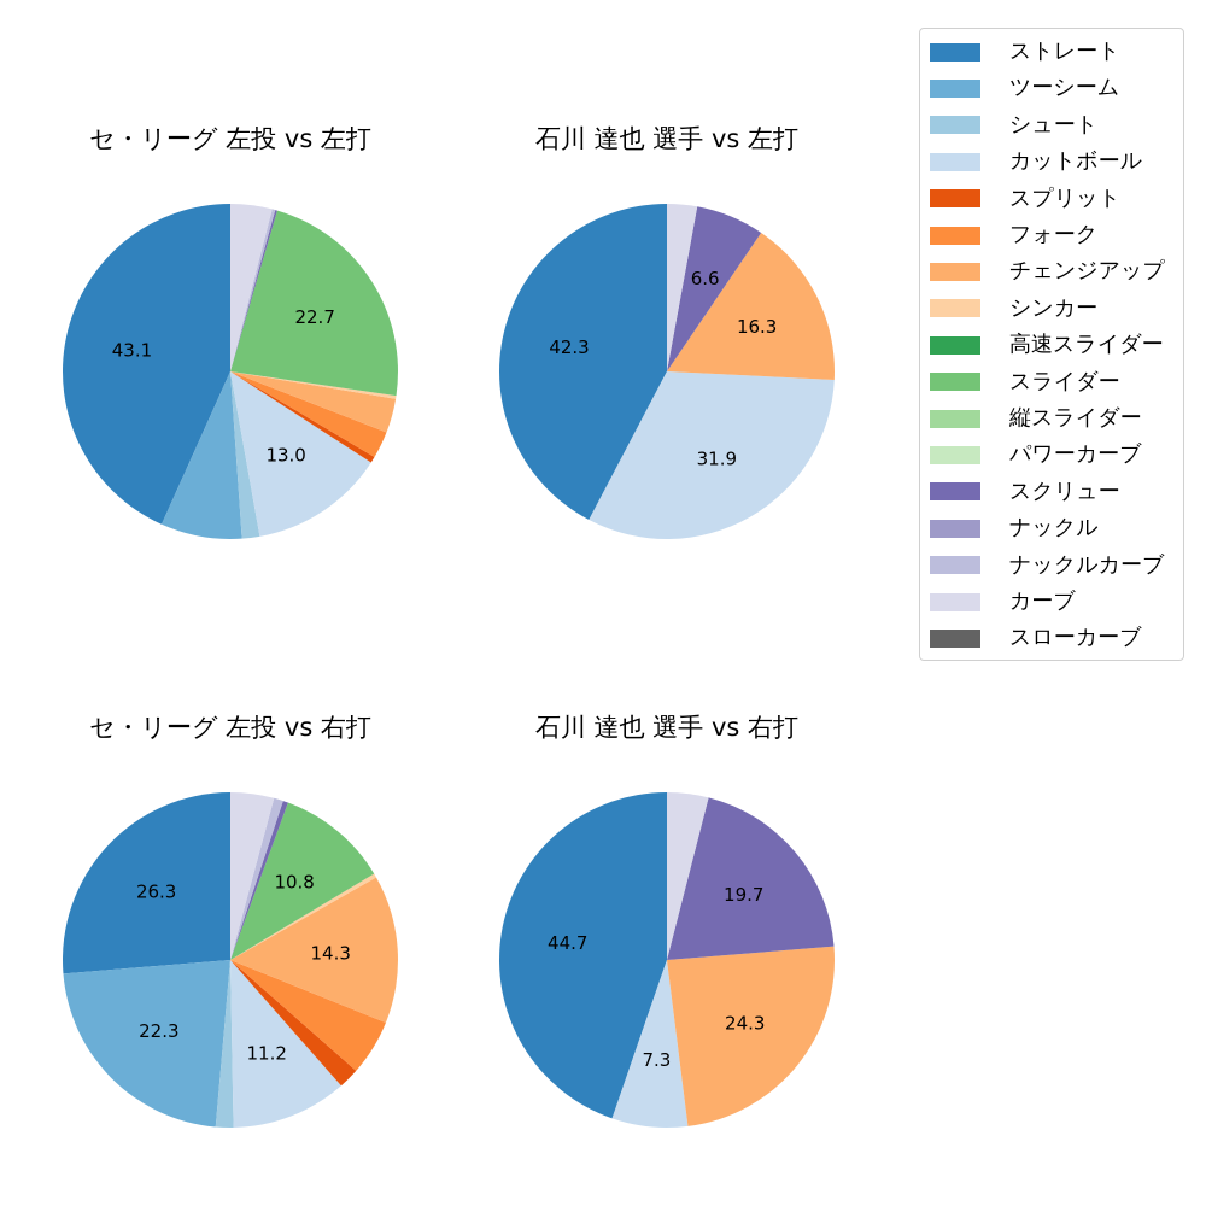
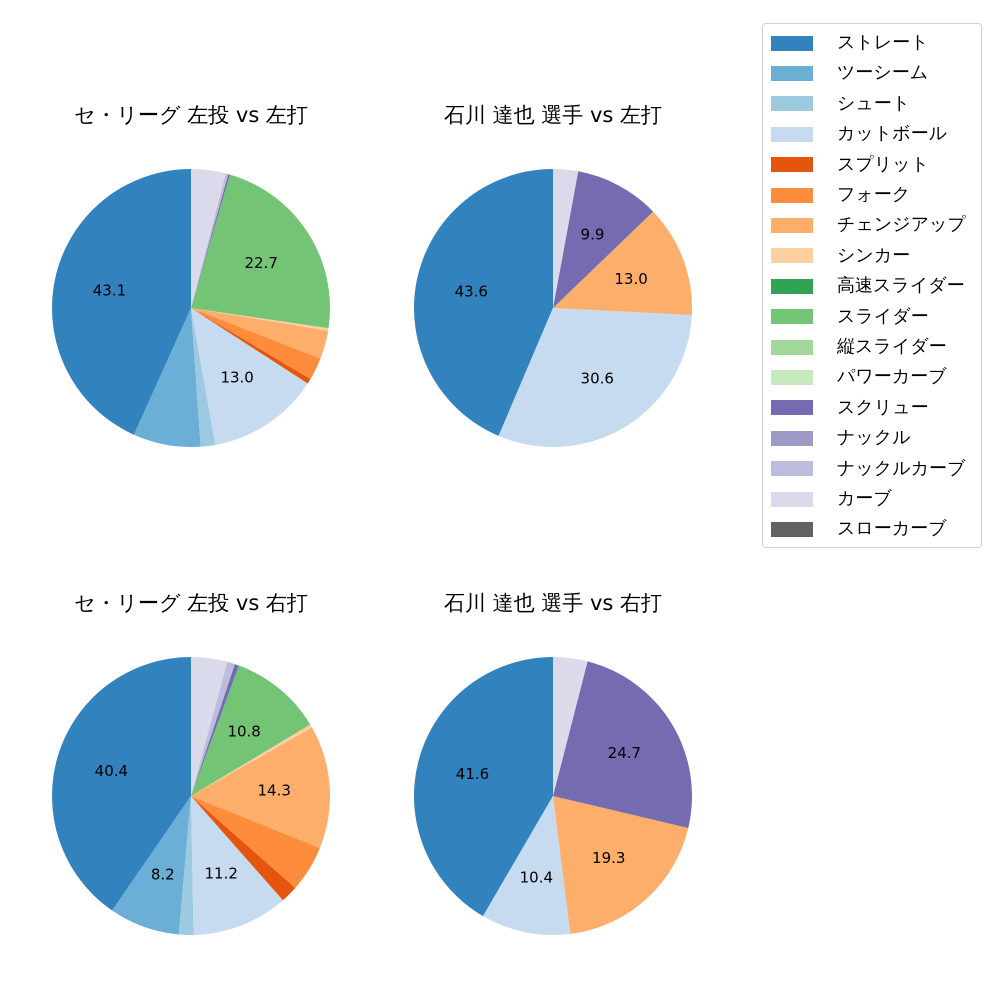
石川 達也 選手 vs 左打/ストレート: 42.3 -> 43.6
石川 達也 選手 vs 左打/カットボール: 31.9 -> 30.6
石川 達也 選手 vs 左打/チェンジアップ: 16.3 -> 13.0
石川 達也 選手 vs 左打/スクリュー: 6.6 -> 9.9
セ・リーグ 左投 vs 右打/ストレート: 26.3 -> 40.4
セ・リーグ 左投 vs 右打/ツーシーム: 22.3 -> 8.2
石川 達也 選手 vs 右打/ストレート: 44.7 -> 41.6
石川 達也 選手 vs 右打/カットボール: 7.3 -> 10.4
石川 達也 選手 vs 右打/チェンジアップ: 24.3 -> 19.3
石川 達也 選手 vs 右打/スクリュー: 19.7 -> 24.7
